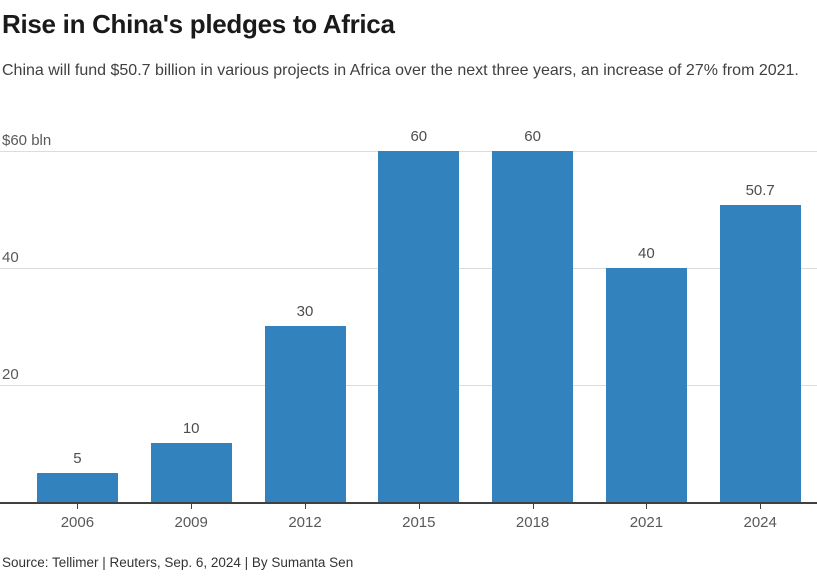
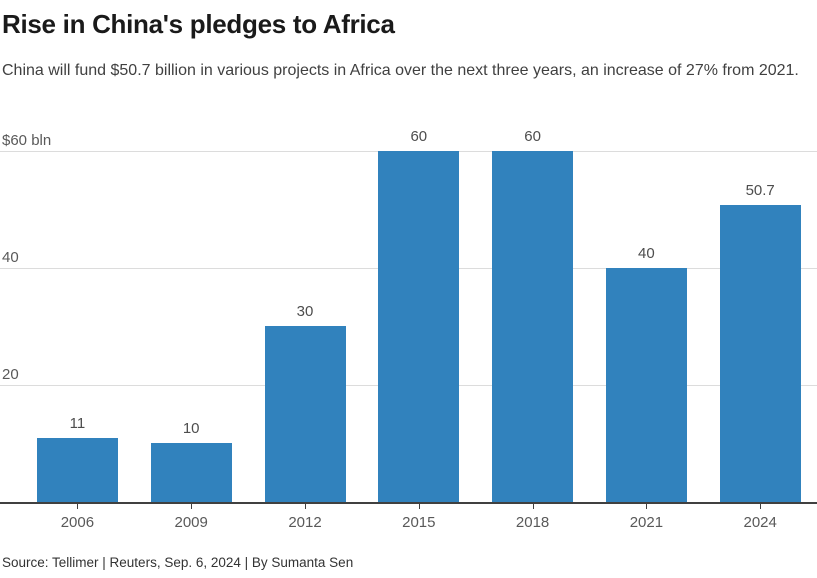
2006: 5 -> 11
